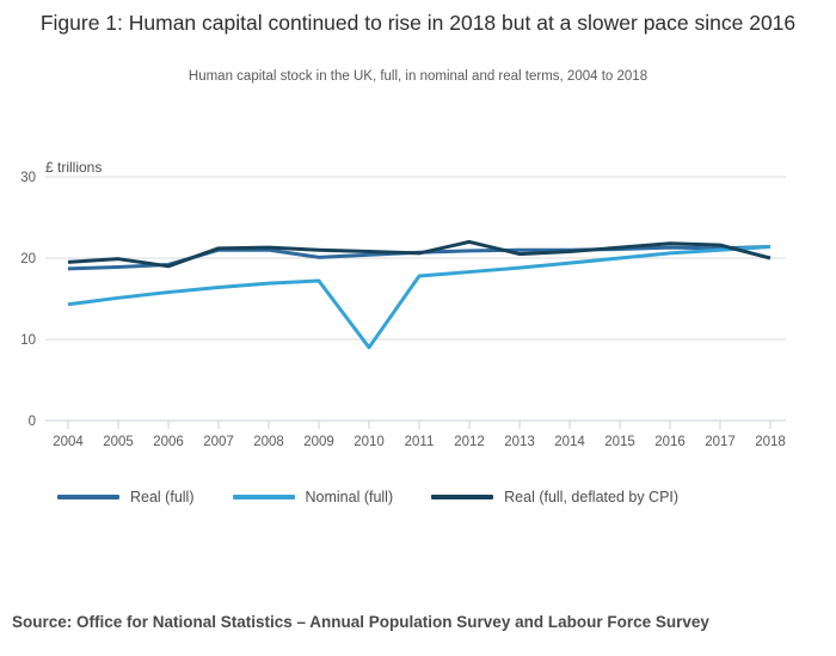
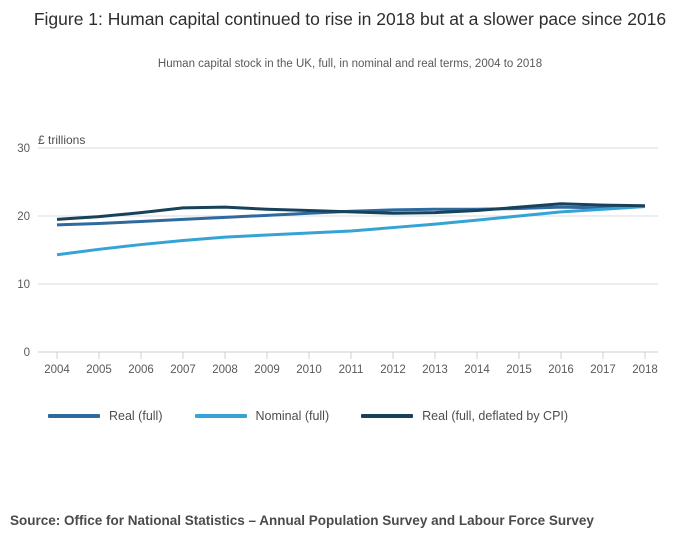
Real (full, deflated by CPI)/2006: 19 -> 20
Real (full)/2007: 21 -> 20
Real (full)/2008: 21 -> 20
Nominal (full)/2010: 9 -> 18
Real (full, deflated by CPI)/2012: 22 -> 20
Real (full, deflated by CPI)/2018: 20 -> 22
